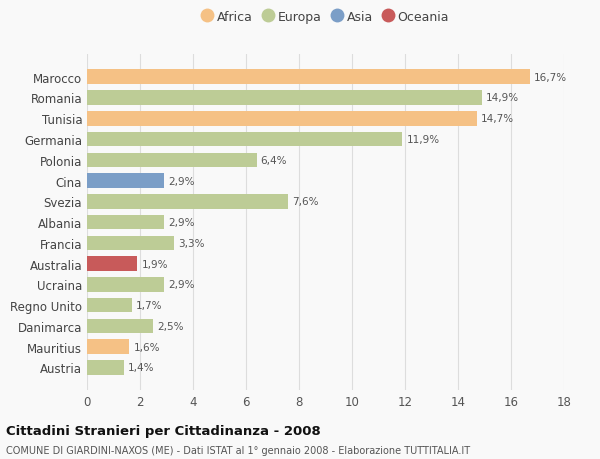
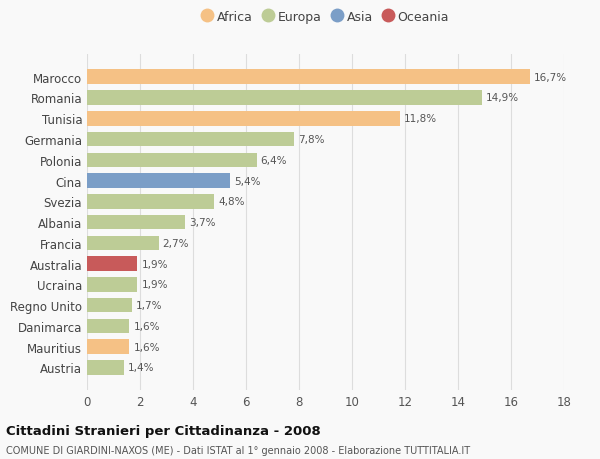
Tunisia: 14,7% -> 11,8%
Germania: 11,9% -> 7,8%
Cina: 2,9% -> 5,4%
Svezia: 7,6% -> 4,8%
Albania: 2,9% -> 3,7%
Francia: 3,3% -> 2,7%
Ucraina: 2,9% -> 1,9%
Danimarca: 2,5% -> 1,6%
